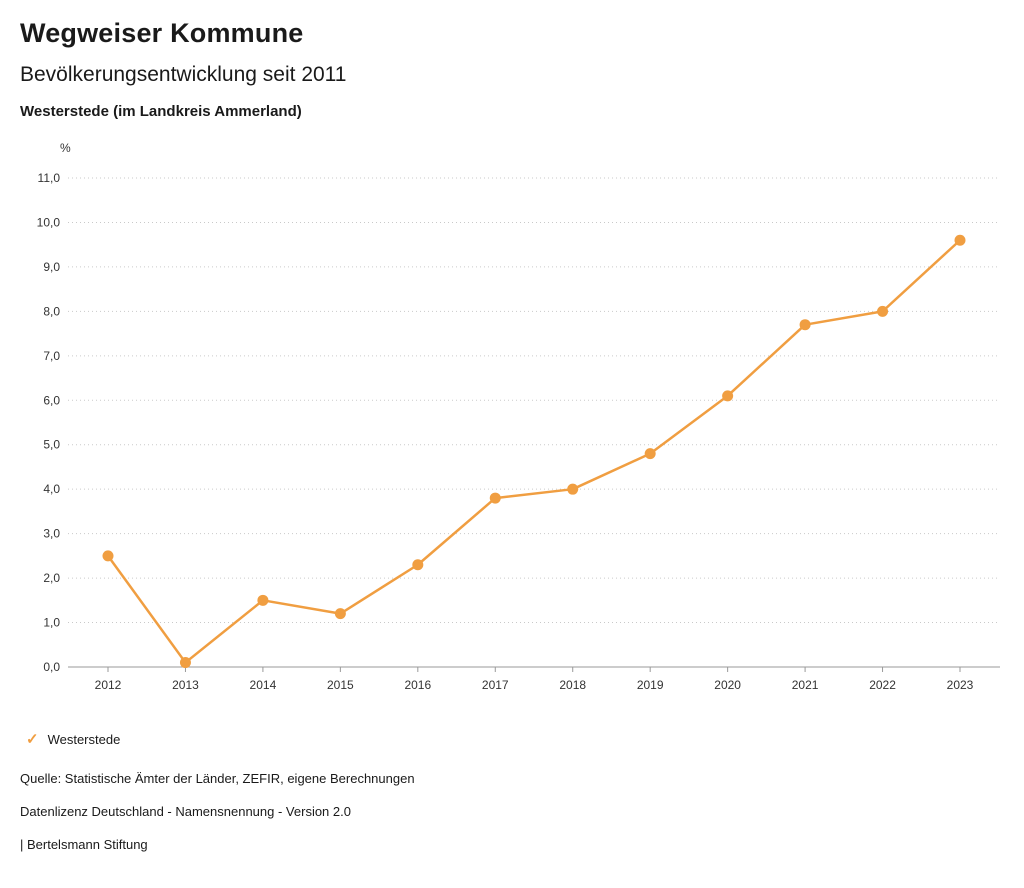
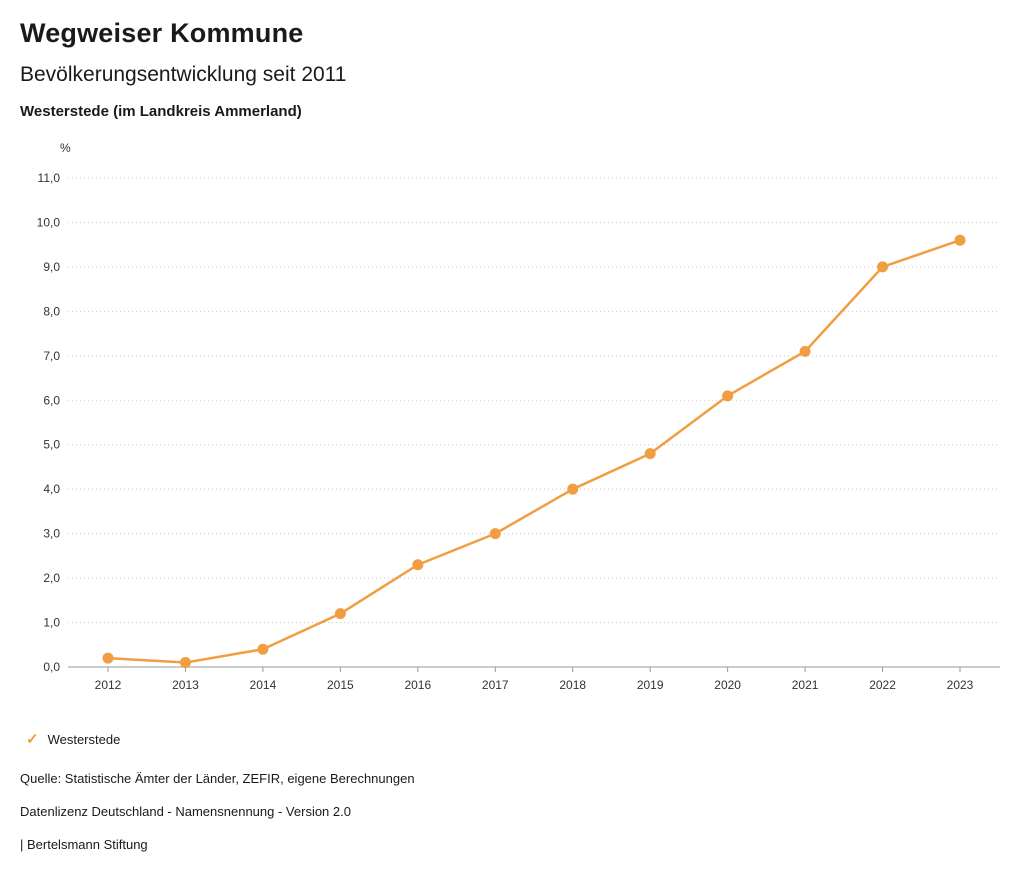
2012: 2,5 -> 0,2
2014: 1,5 -> 0,4
2017: 3,8 -> 3,0
2021: 7,7 -> 7,1
2022: 8,0 -> 9,0
